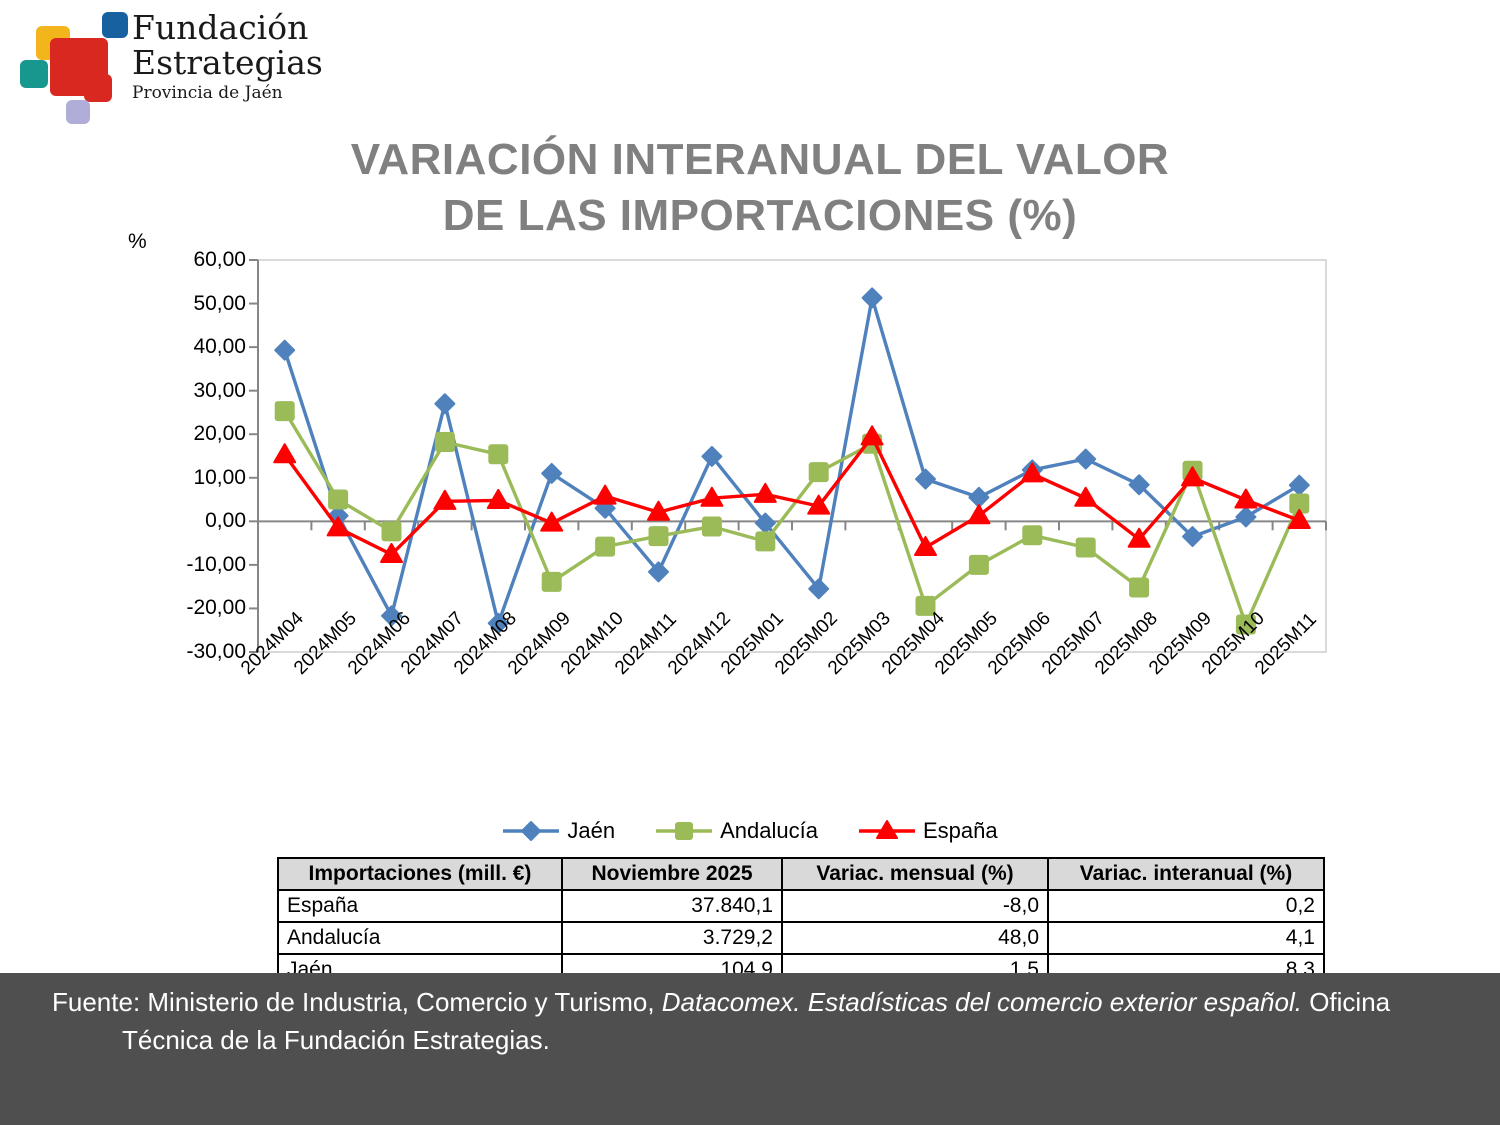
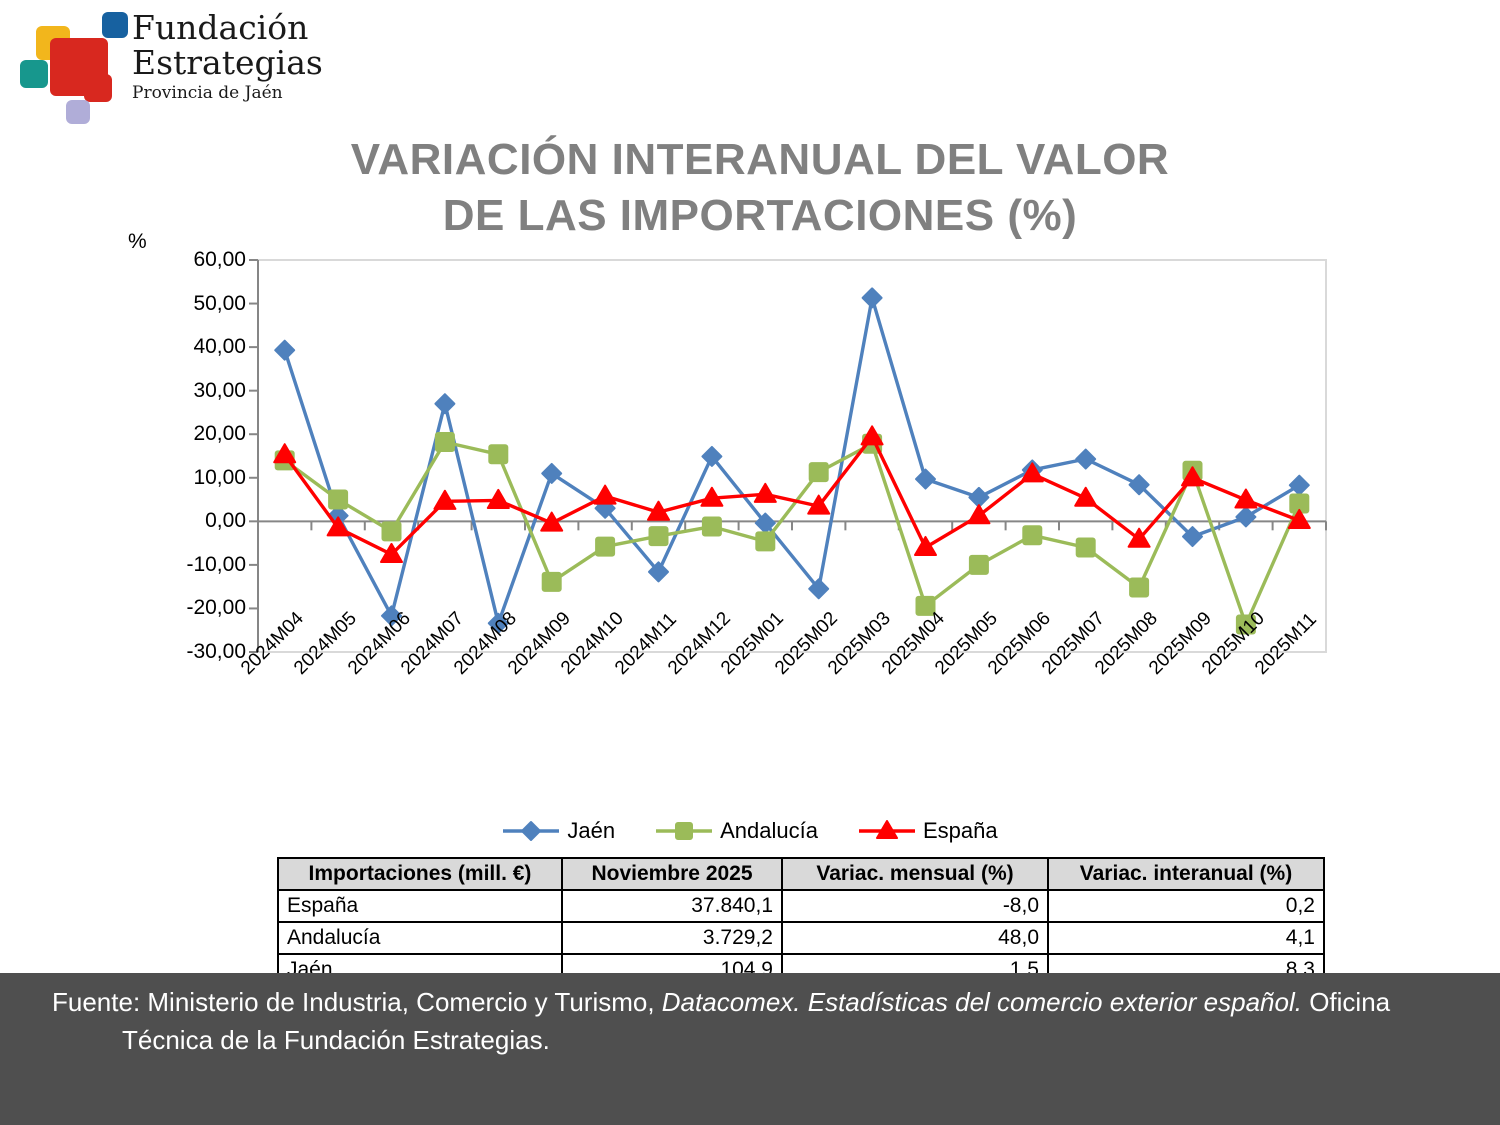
Andalucía/2024M04: 25 -> 14
